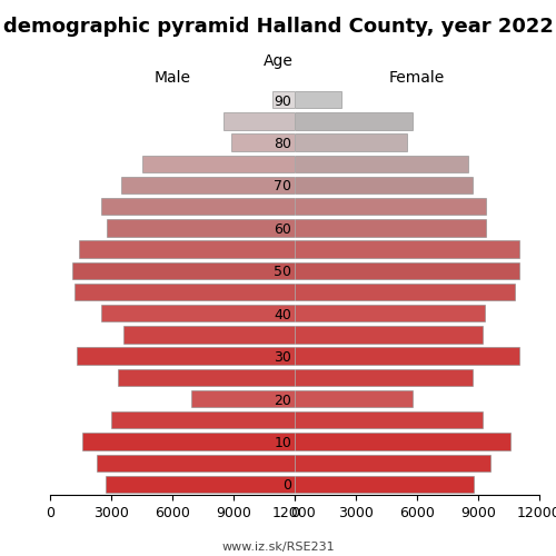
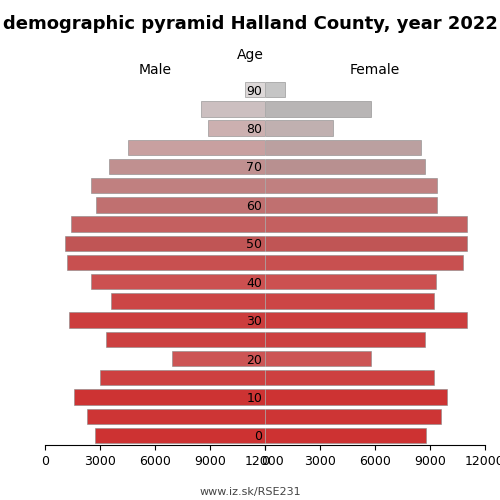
Female/90: 2300 -> 1100
Female/80: 5500 -> 3700
Female/10: 10600 -> 9900
